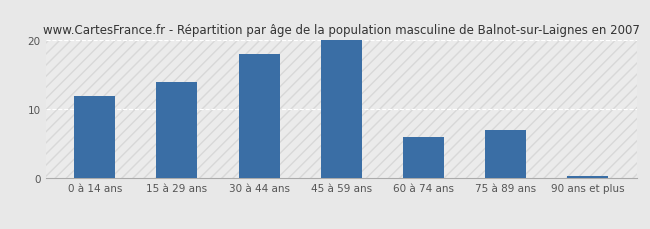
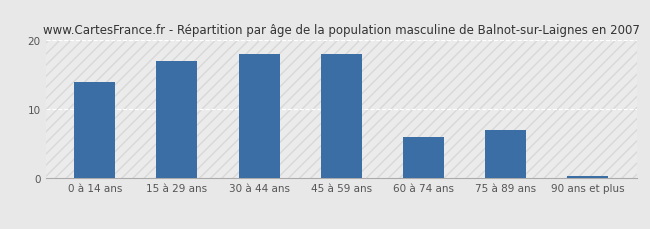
0 à 14 ans: 12.0 -> 14.0
15 à 29 ans: 14.0 -> 17.0
45 à 59 ans: 20.0 -> 18.0
